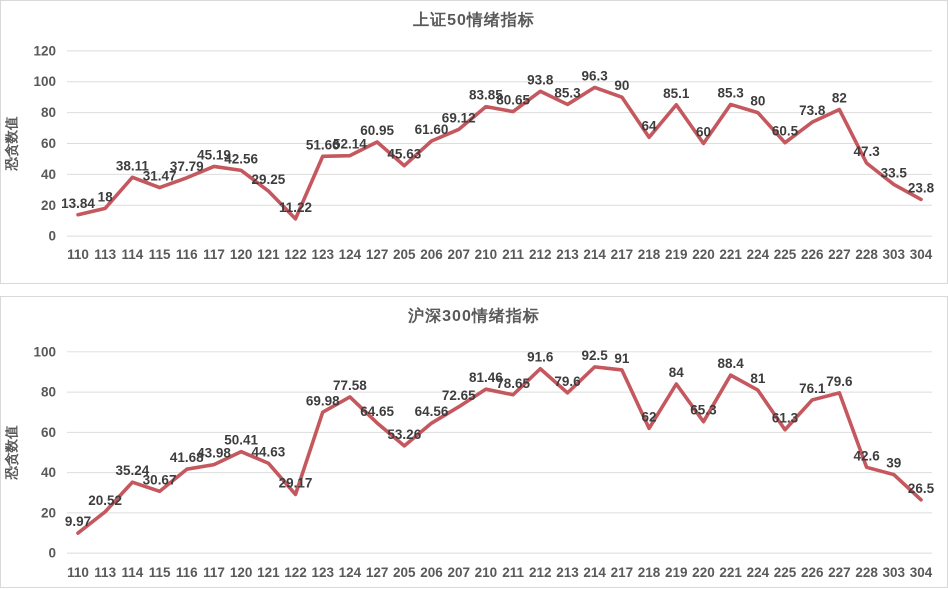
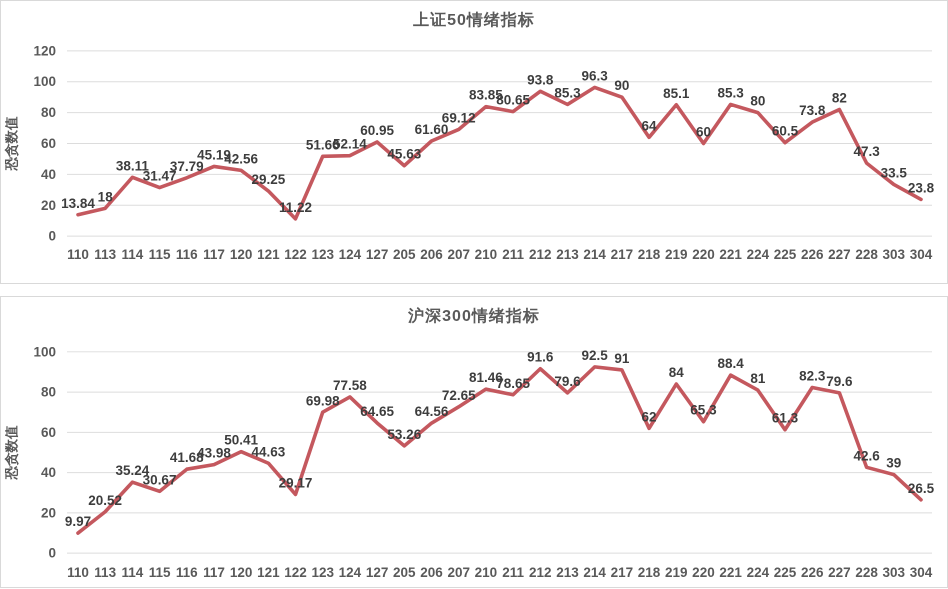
沪深300情绪指标/226: 76.1 -> 82.3
